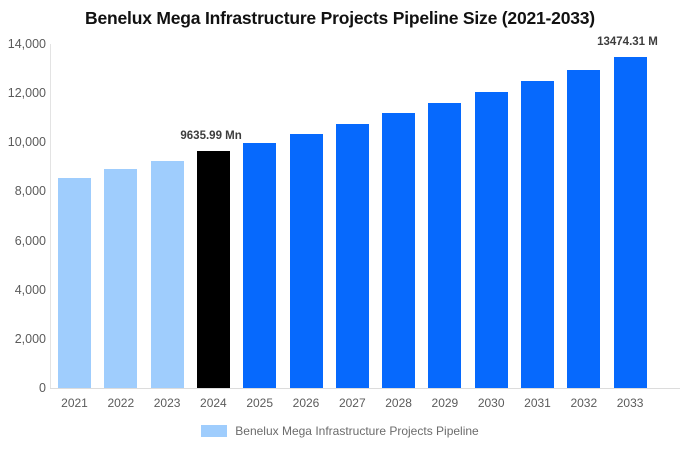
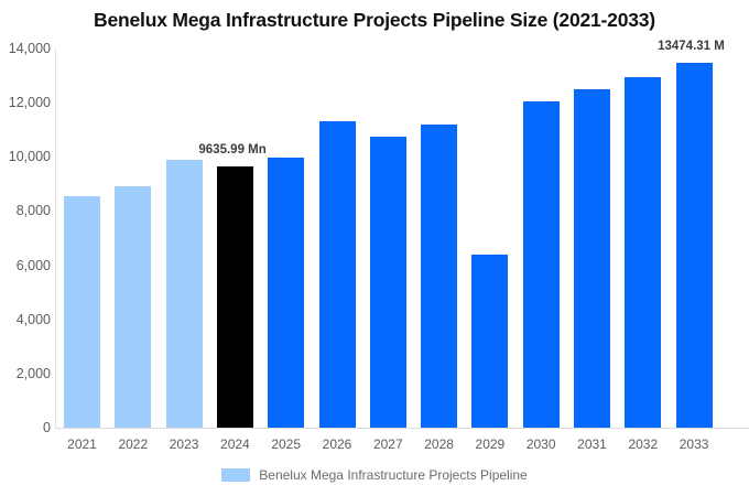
2023: 9200 -> 9900
2026: 10400 -> 11300
2029: 11600 -> 6400
